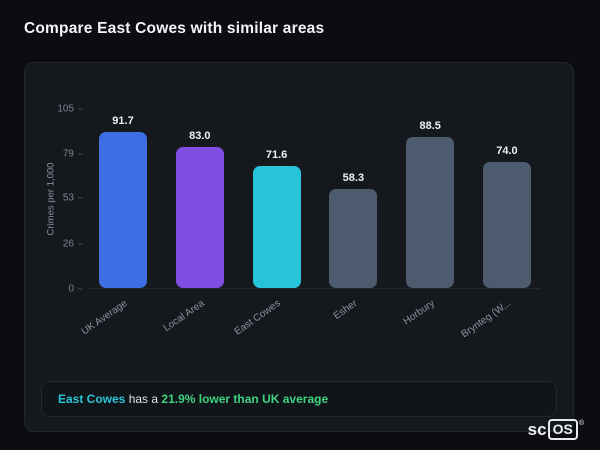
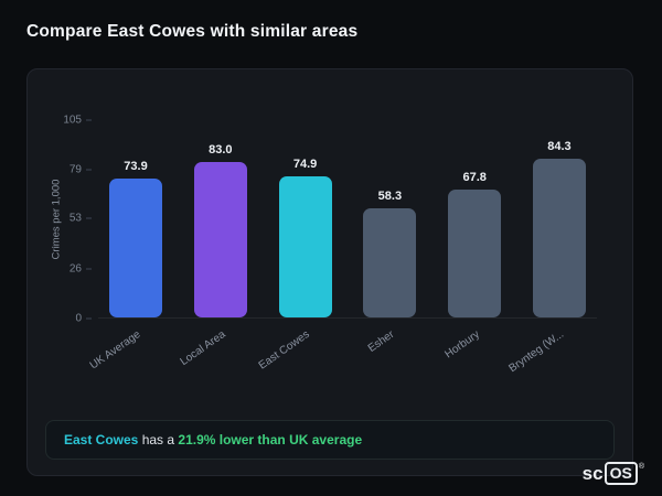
UK Average: 91.7 -> 73.9
East Cowes: 71.6 -> 74.9
Horbury: 88.5 -> 67.8
Brynteg (W...: 74.0 -> 84.3
